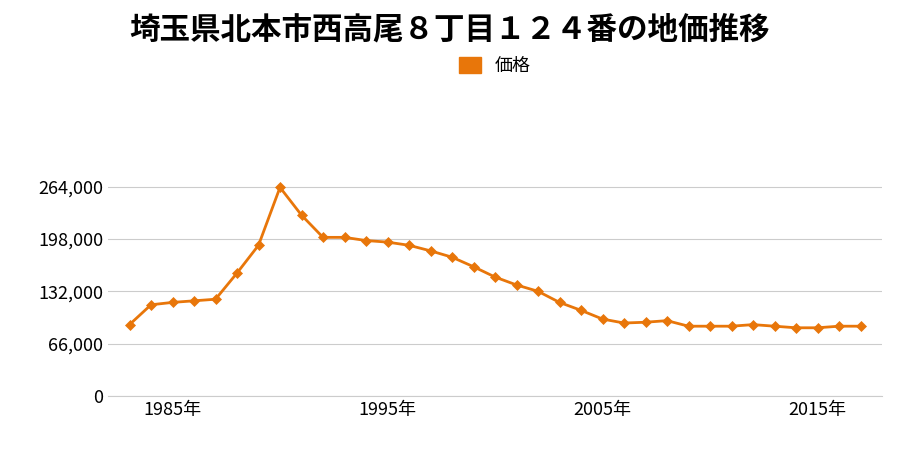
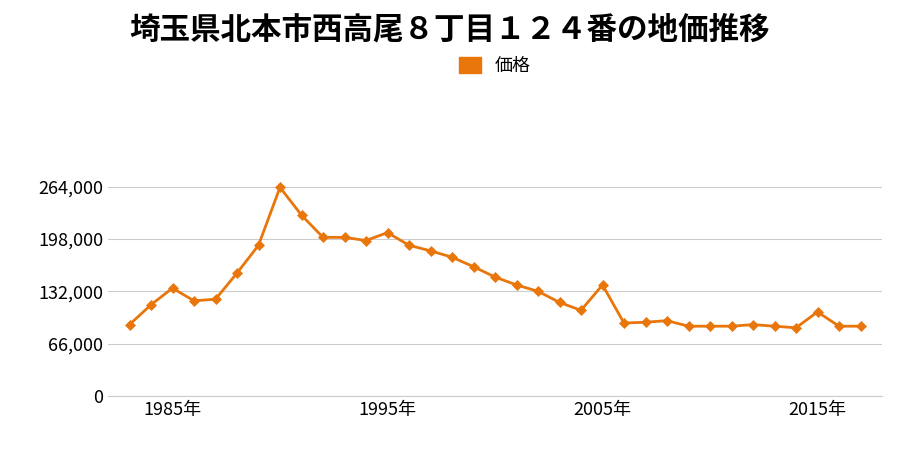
1985年: 118,000 -> 136,000
1995年: 194,000 -> 206,000
2005年: 97,000 -> 140,000
2015年: 86,000 -> 106,000
